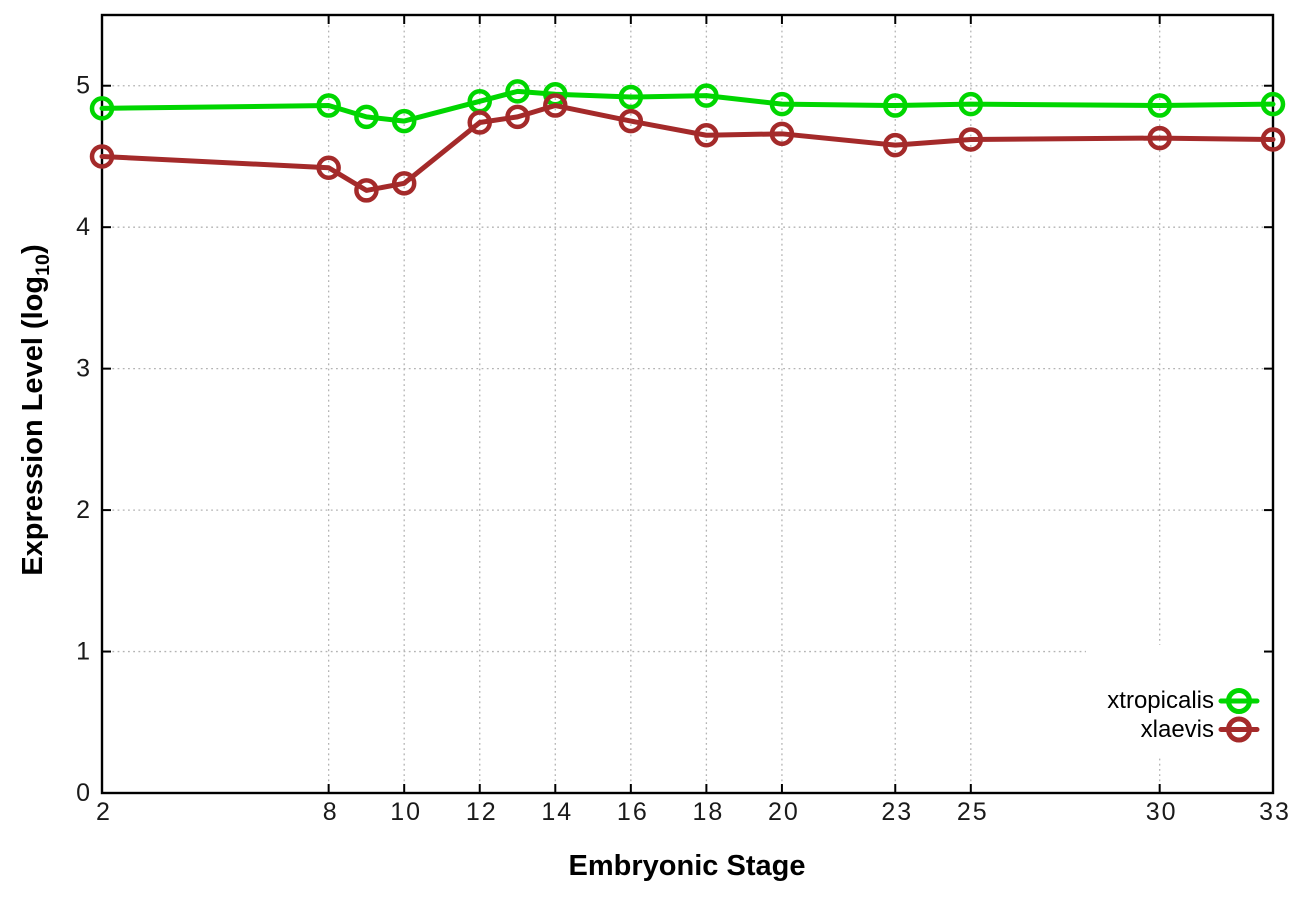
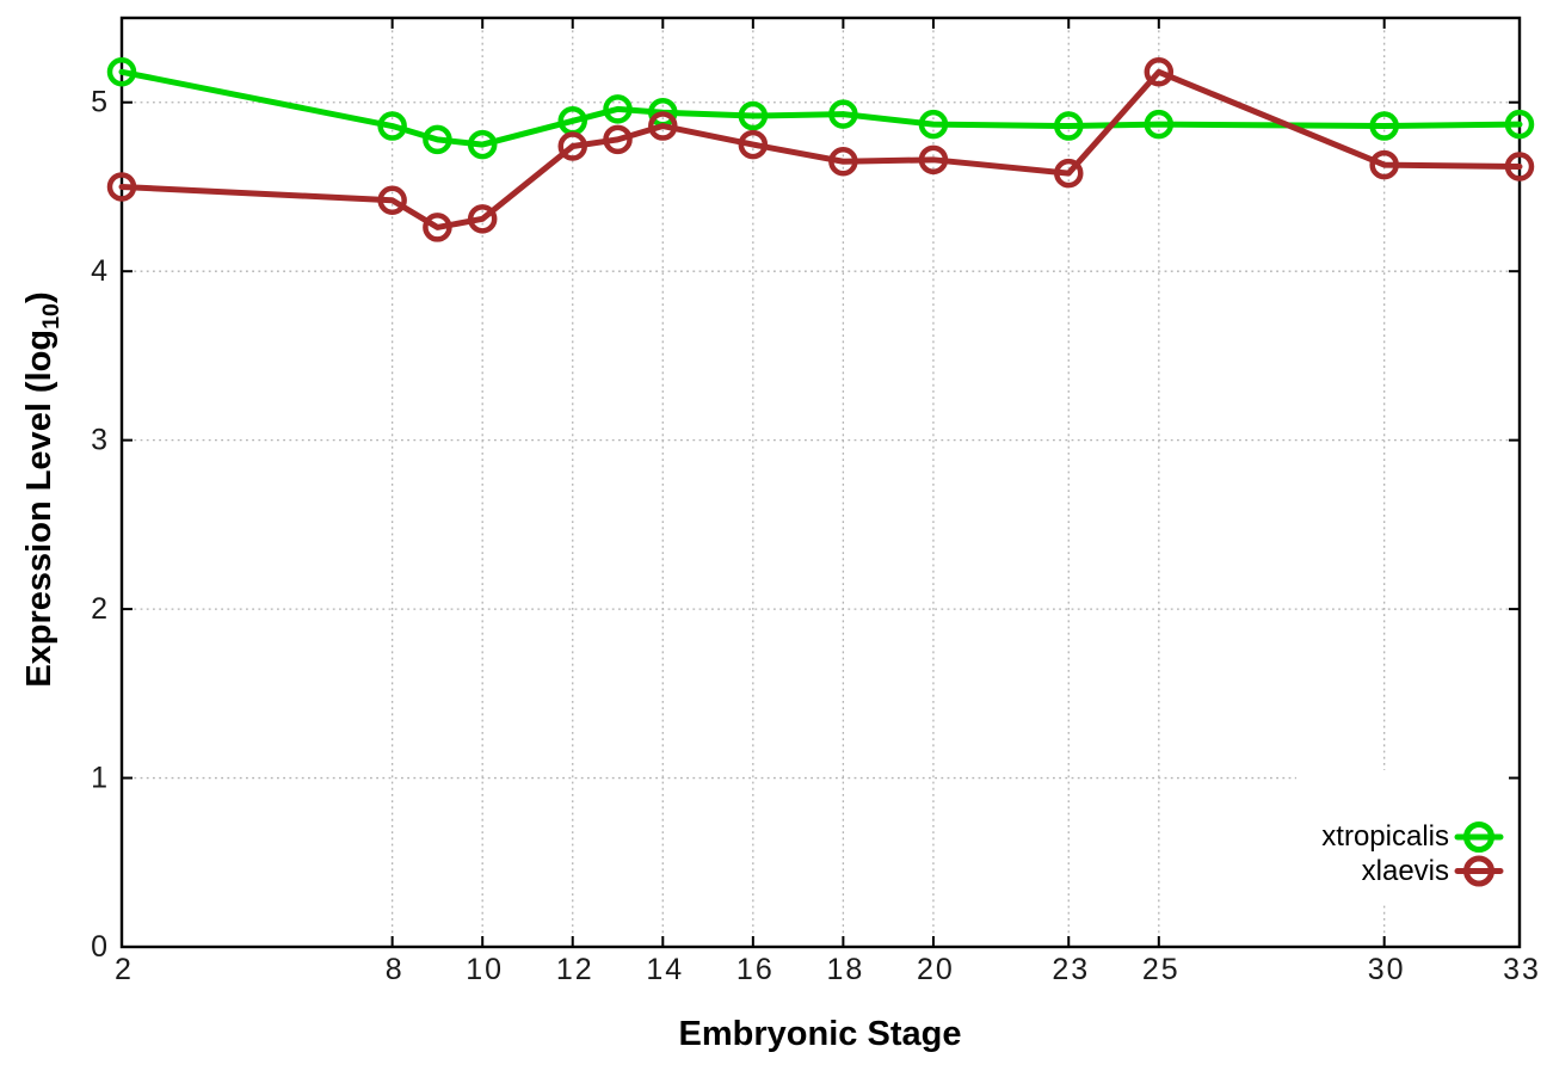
xtropicalis/2: 4.84 -> 5.18
xlaevis/25: 4.62 -> 5.18
